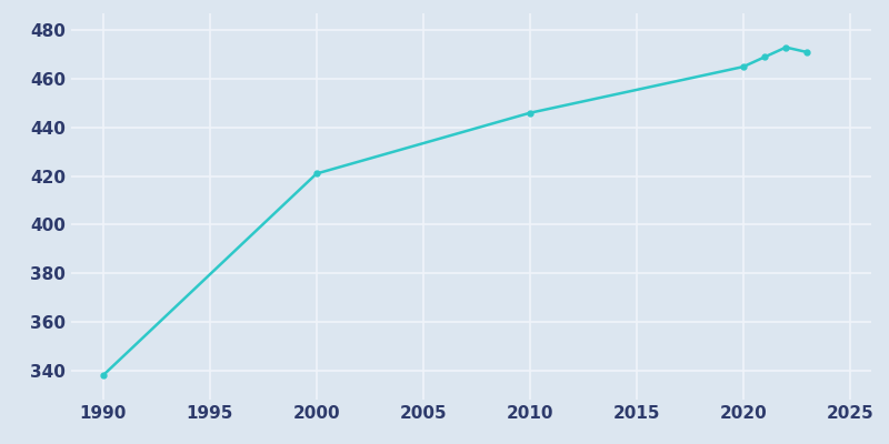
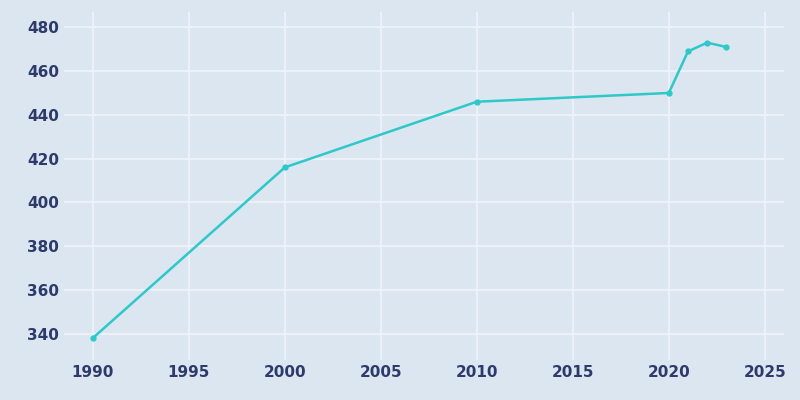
2000: 421 -> 416
2020: 465 -> 450
